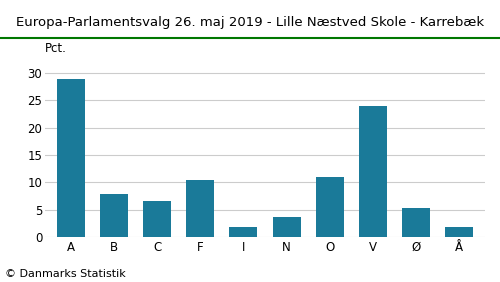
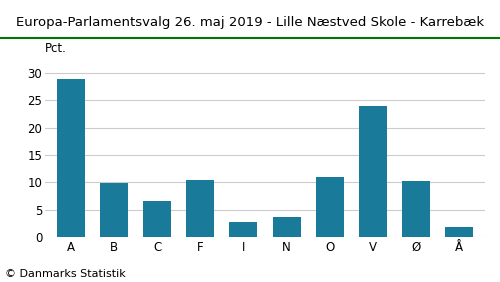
B: 7.9 -> 9.8
I: 1.8 -> 2.8
Ø: 5.2 -> 10.2
